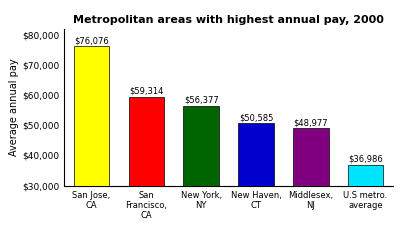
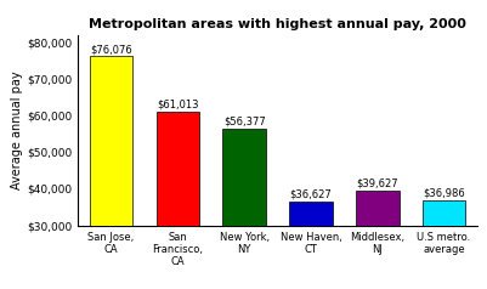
San Francisco, CA: $59,314 -> $61,013
New Haven, CT: $50,585 -> $36,627
Middlesex, NJ: $48,977 -> $39,627
